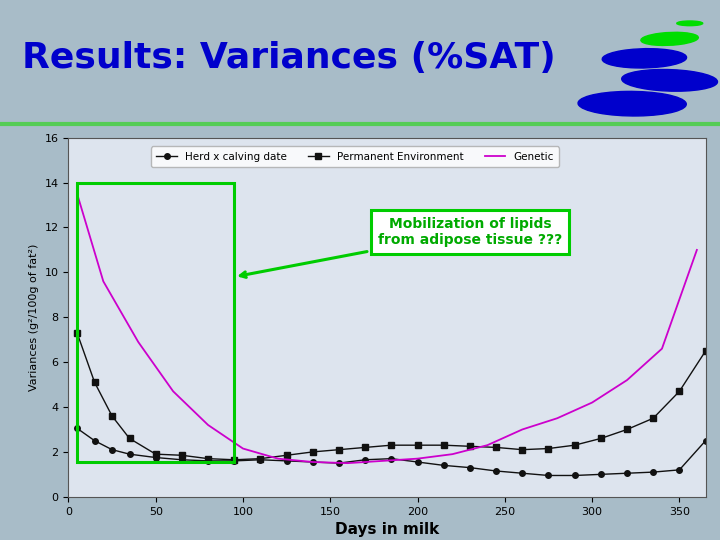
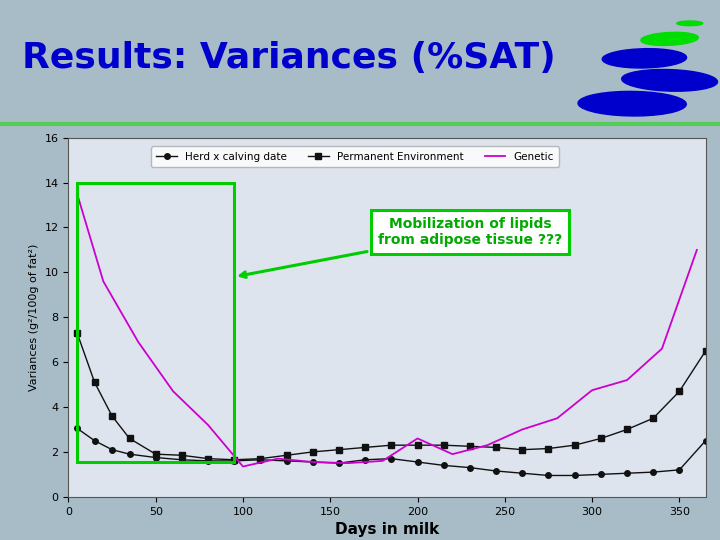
Genetic/100: 2.15 -> 1.35
Genetic/200: 1.70 -> 2.60
Genetic/300: 4.20 -> 4.75
